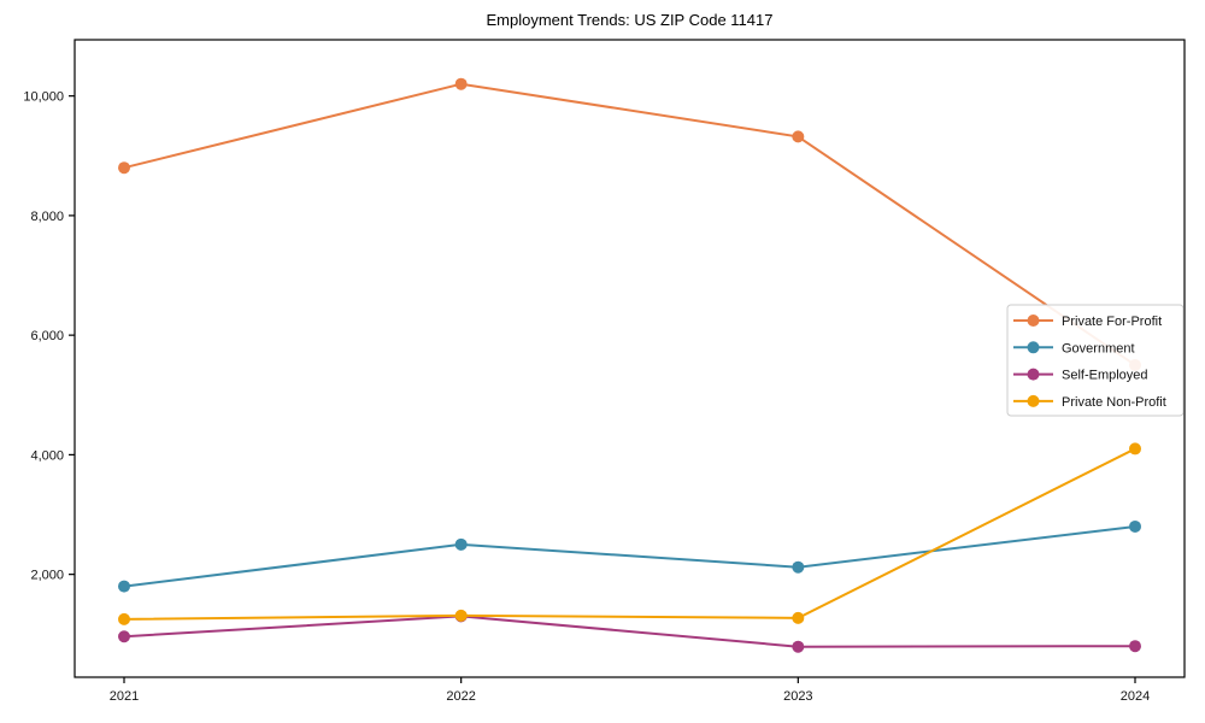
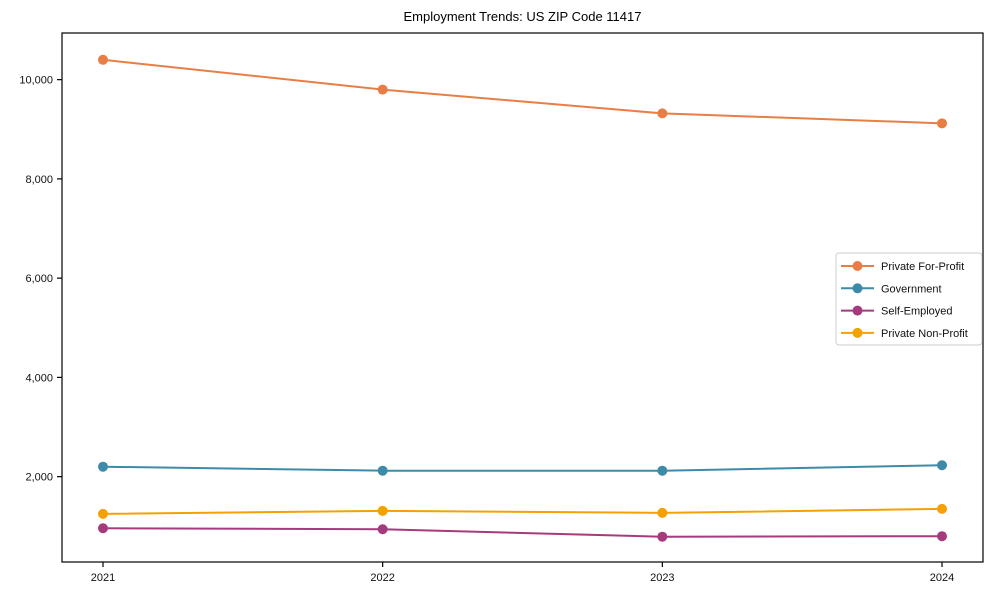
Private For-Profit/2021: 8800 -> 10400
Government/2021: 1800 -> 2200
Private For-Profit/2022: 10200 -> 9800
Government/2022: 2500 -> 2100
Self-Employed/2022: 1300 -> 900
Private For-Profit/2024: 5500 -> 9100
Government/2024: 2800 -> 2200
Private Non-Profit/2024: 4100 -> 1400
